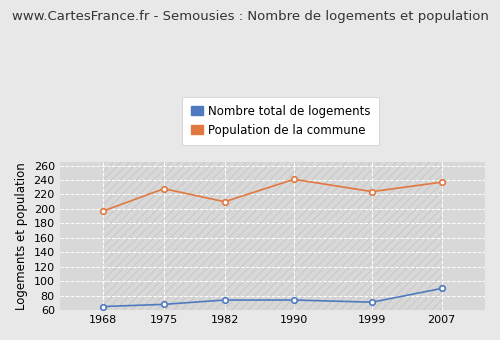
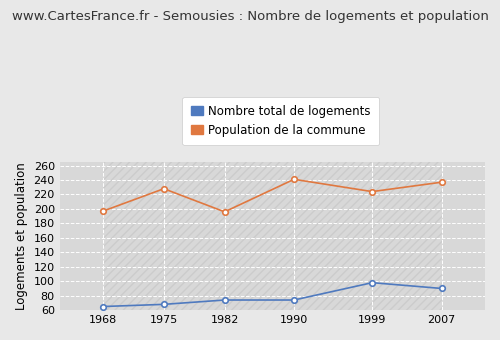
Population de la commune/1982: 210 -> 196
Nombre total de logements/1999: 71 -> 98
